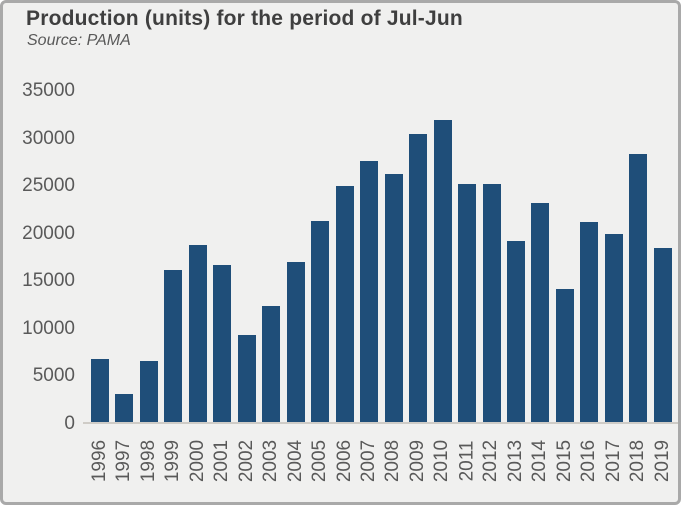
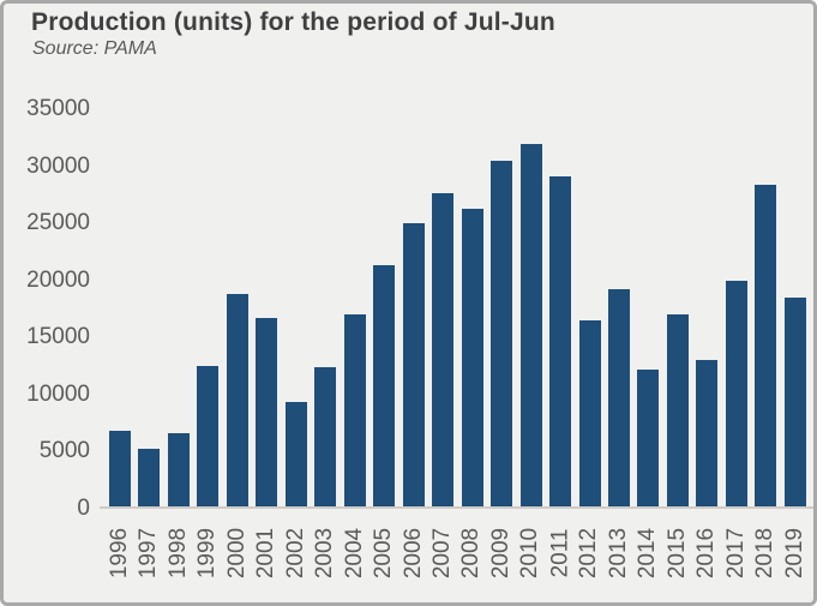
1997: 3000 -> 5000
1999: 16000 -> 12000
2011: 25000 -> 29000
2012: 25000 -> 16000
2014: 23000 -> 12000
2015: 14000 -> 17000
2016: 21000 -> 13000
